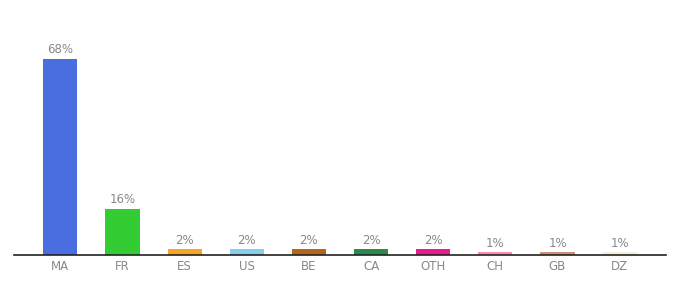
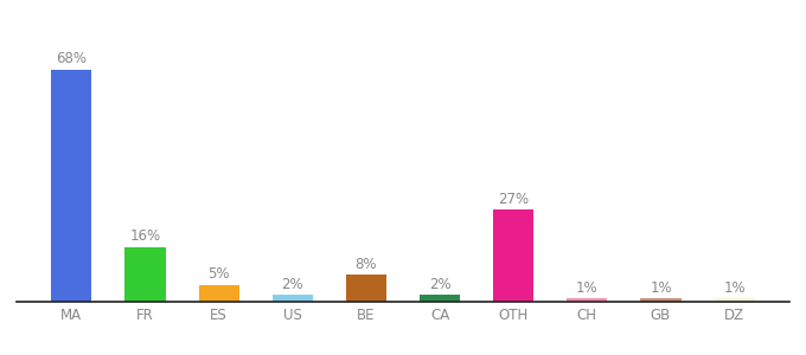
ES: 2% -> 5%
BE: 2% -> 8%
OTH: 2% -> 27%
